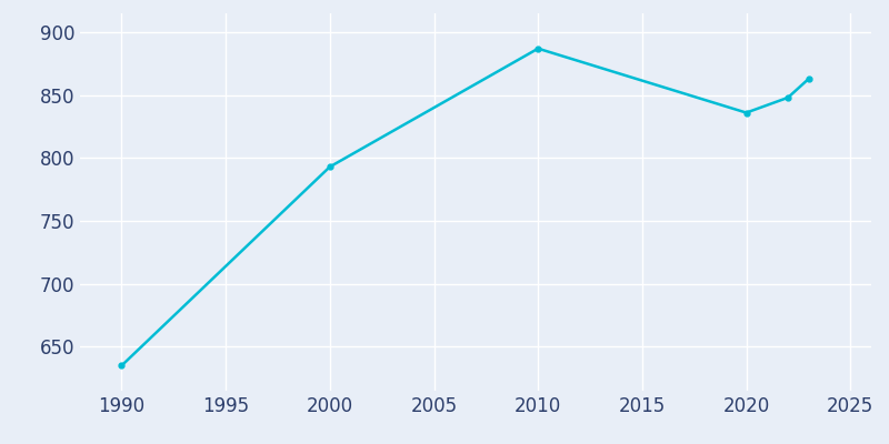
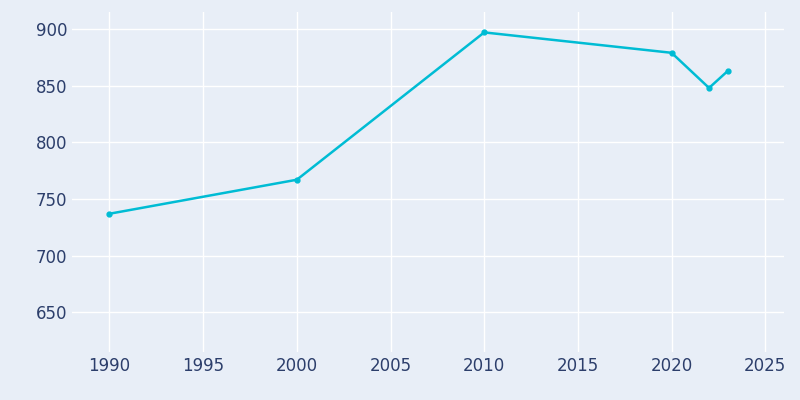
1990: 635 -> 737
2000: 793 -> 767
2010: 887 -> 897
2020: 836 -> 879
